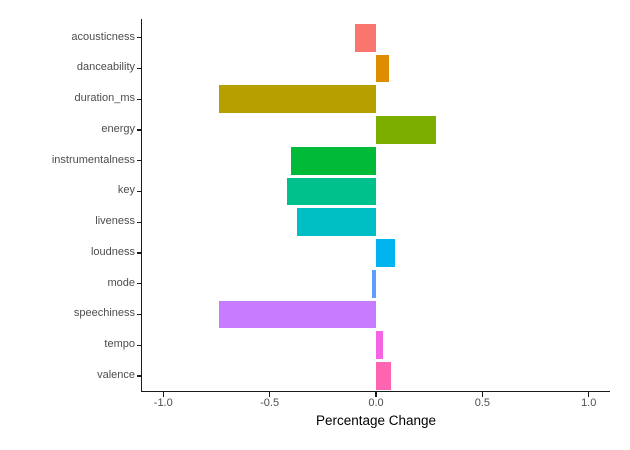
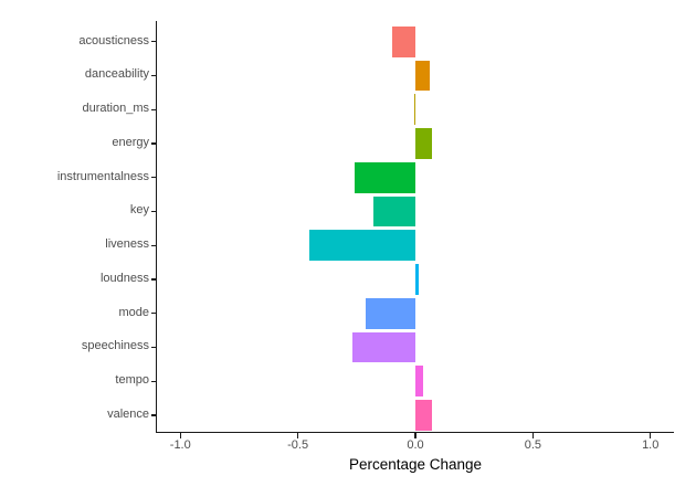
duration_ms: -0.74 -> -0.01
energy: 0.28 -> 0.07
instrumentalness: -0.40 -> -0.26
key: -0.42 -> -0.18
liveness: -0.37 -> -0.45
loudness: 0.09 -> 0.01
mode: -0.02 -> -0.21
speechiness: -0.74 -> -0.27
